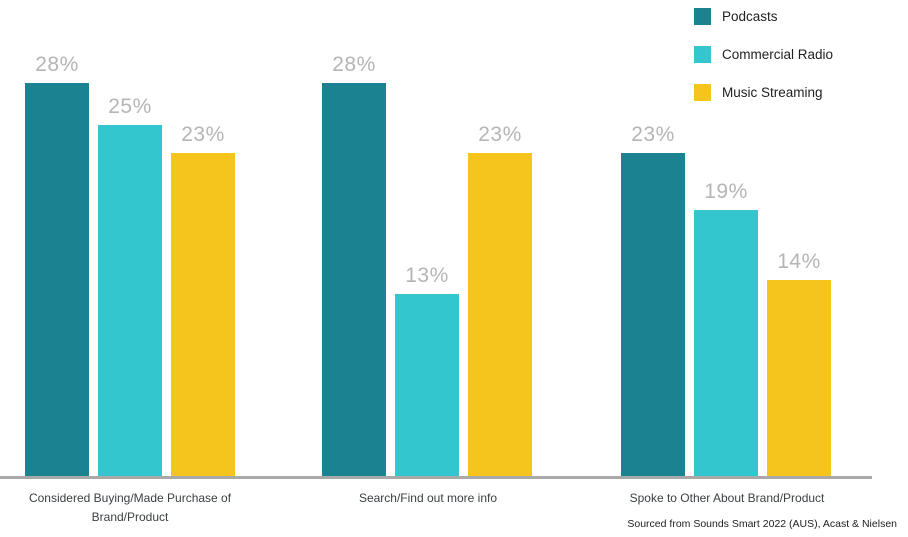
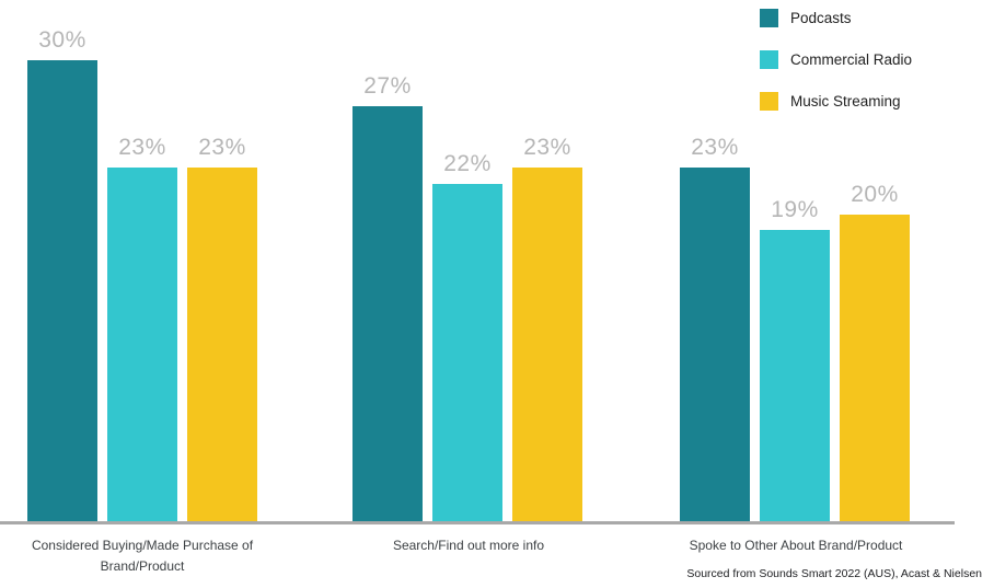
Podcasts/Considered Buying/Made Purchase of Brand/Product: 28% -> 30%
Commercial Radio/Considered Buying/Made Purchase of Brand/Product: 25% -> 23%
Podcasts/Search/Find out more info: 28% -> 27%
Commercial Radio/Search/Find out more info: 13% -> 22%
Music Streaming/Spoke to Other About Brand/Product: 14% -> 20%
